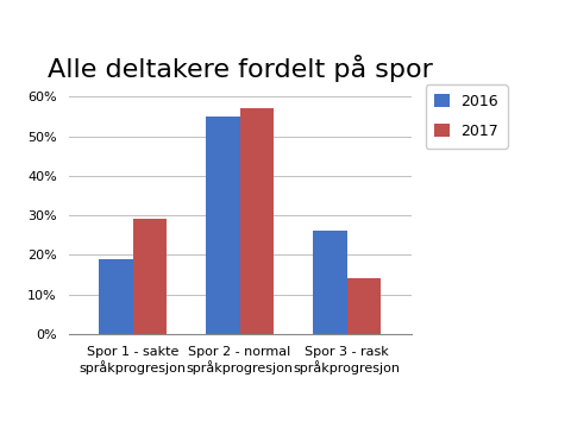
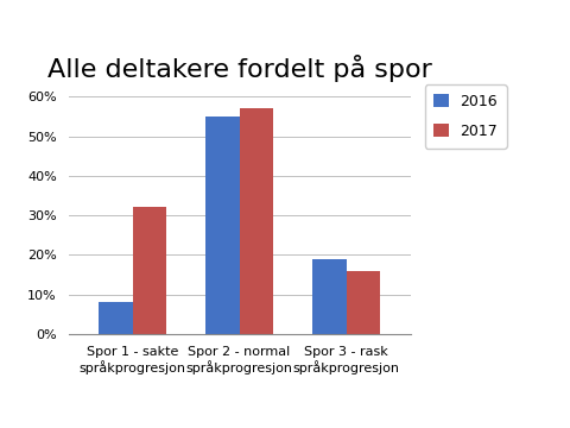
2016/Spor 1 - sakte språkprogresjon: 19% -> 8%
2017/Spor 1 - sakte språkprogresjon: 29% -> 32%
2016/Spor 3 - rask språkprogresjon: 26% -> 19%
2017/Spor 3 - rask språkprogresjon: 14% -> 16%
